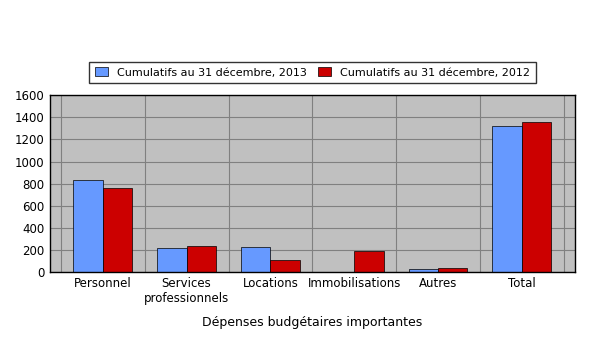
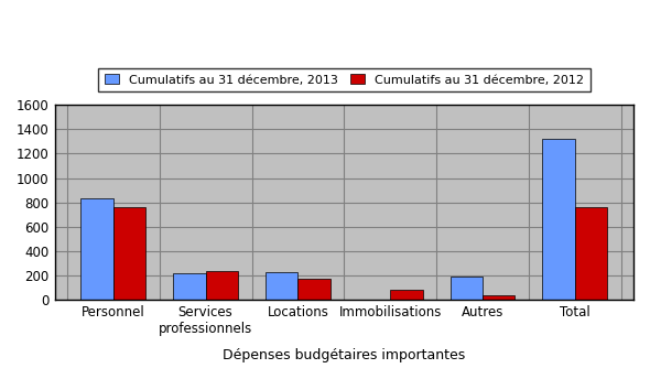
Cumulatifs au 31 décembre, 2012/Locations: 110 -> 170
Cumulatifs au 31 décembre, 2012/Immobilisations: 190 -> 80
Cumulatifs au 31 décembre, 2013/Autres: 30 -> 190
Cumulatifs au 31 décembre, 2012/Total: 1360 -> 760
